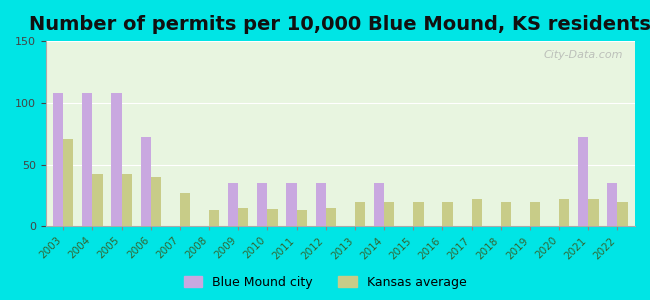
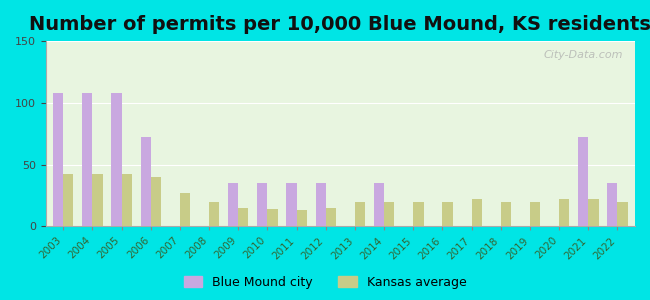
Kansas average/2003: 71 -> 42
Kansas average/2008: 13 -> 20
